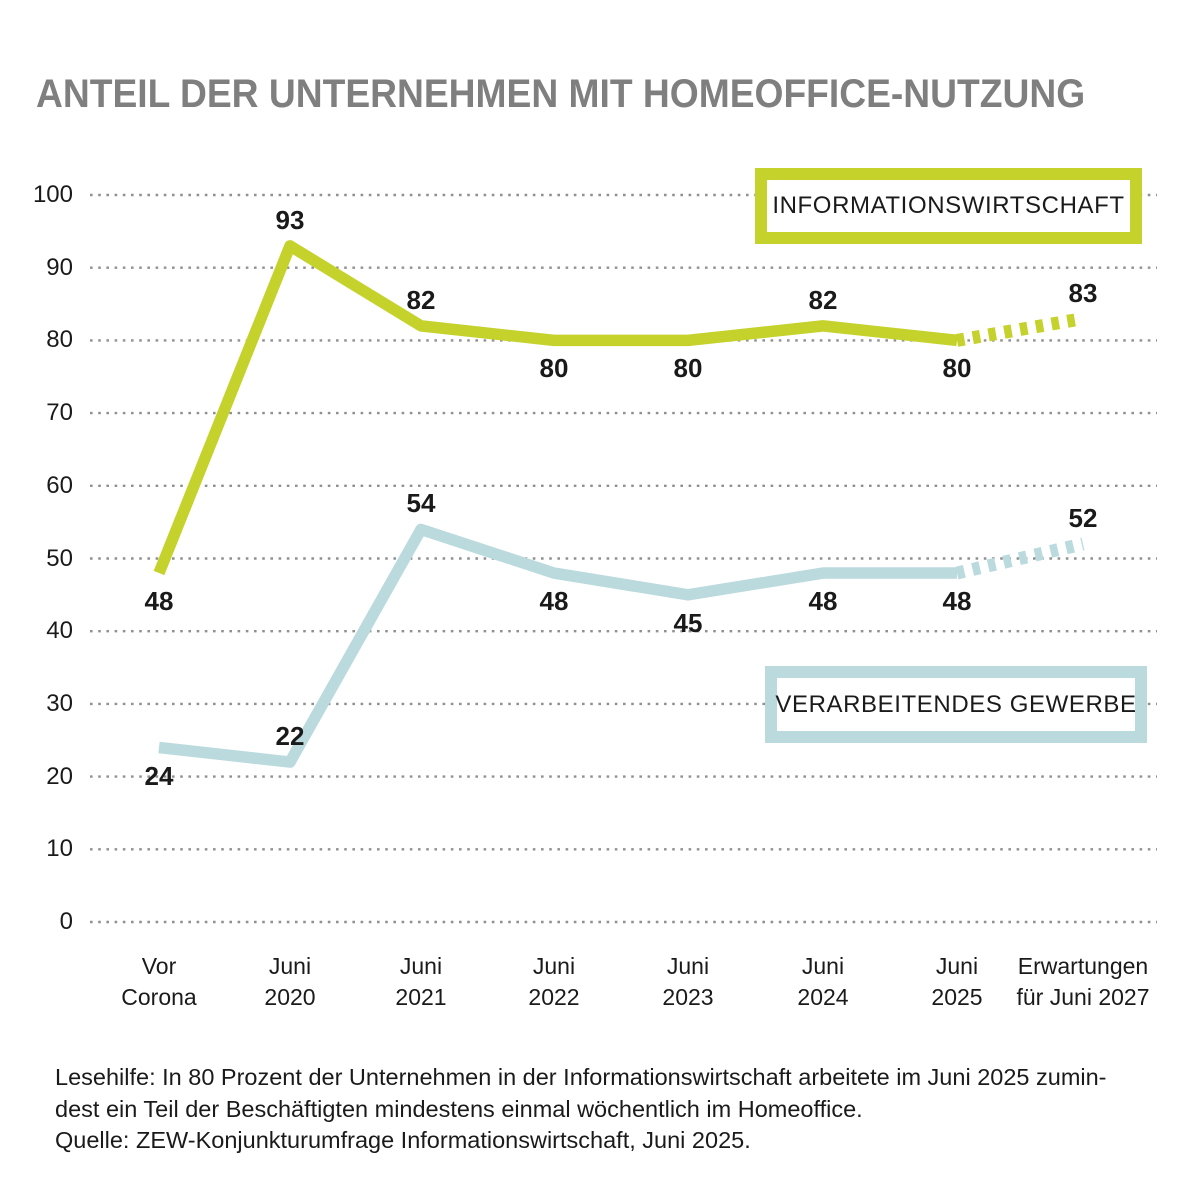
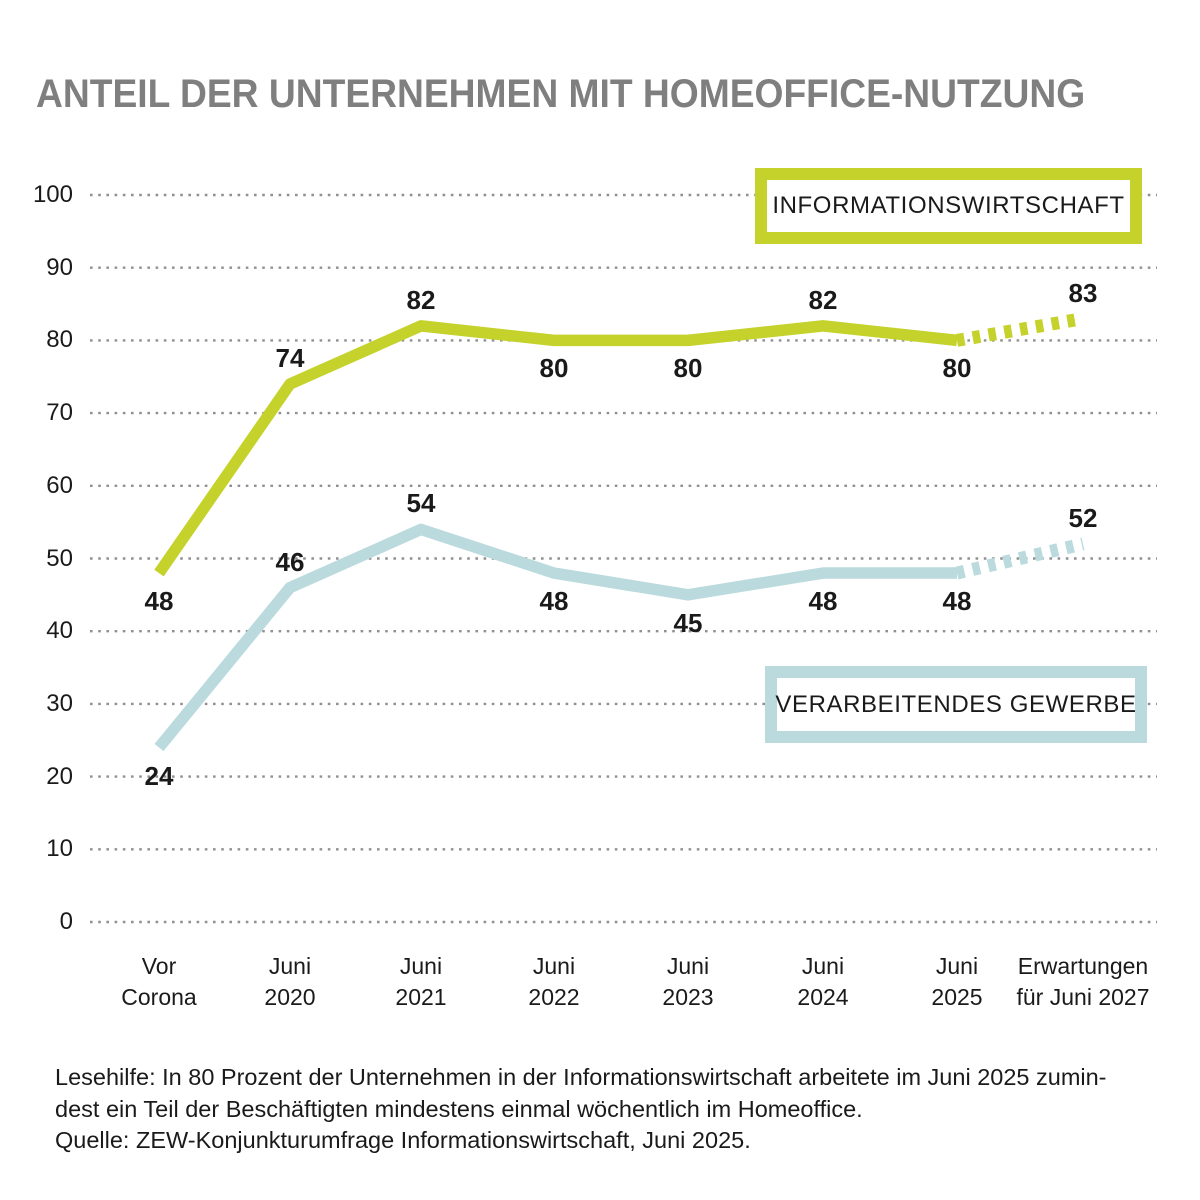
INFORMATIONSWIRTSCHAFT/Juni 2020: 93 -> 74
VERARBEITENDES GEWERBE/Juni 2020: 22 -> 46
